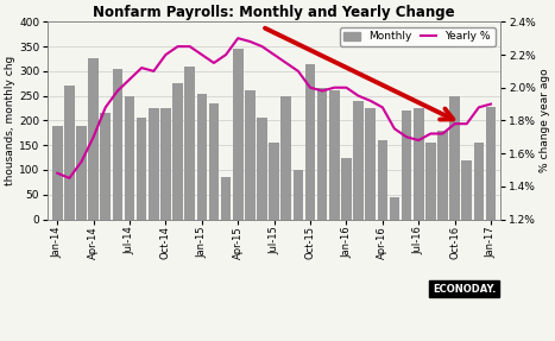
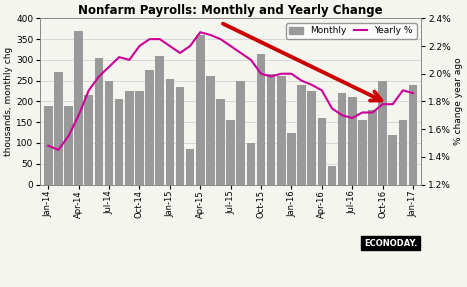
Monthly/Apr-14: 325 -> 370
Monthly/Apr-15: 345 -> 360
Monthly/Jul-16: 225 -> 210
Monthly/Jan-17: 227 -> 240
Yearly %/Jan-17: 1.90% -> 1.86%
